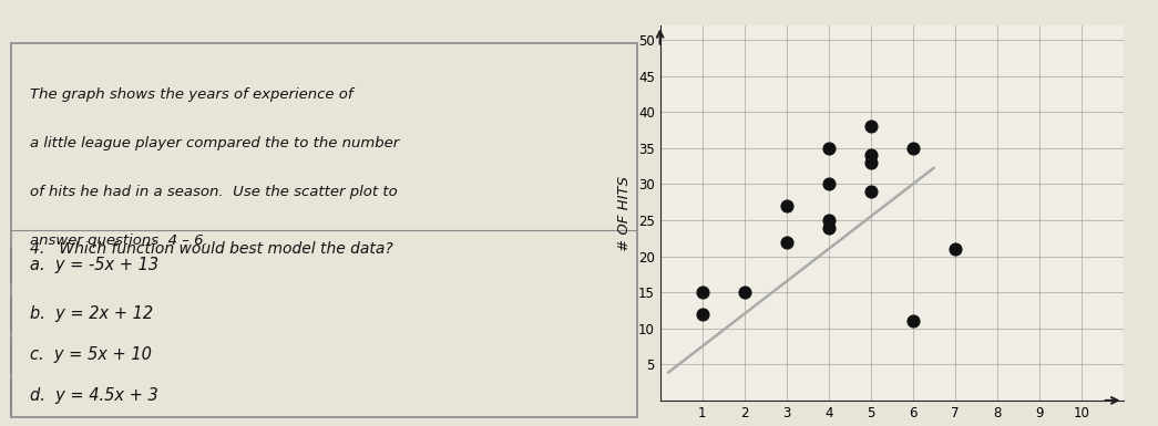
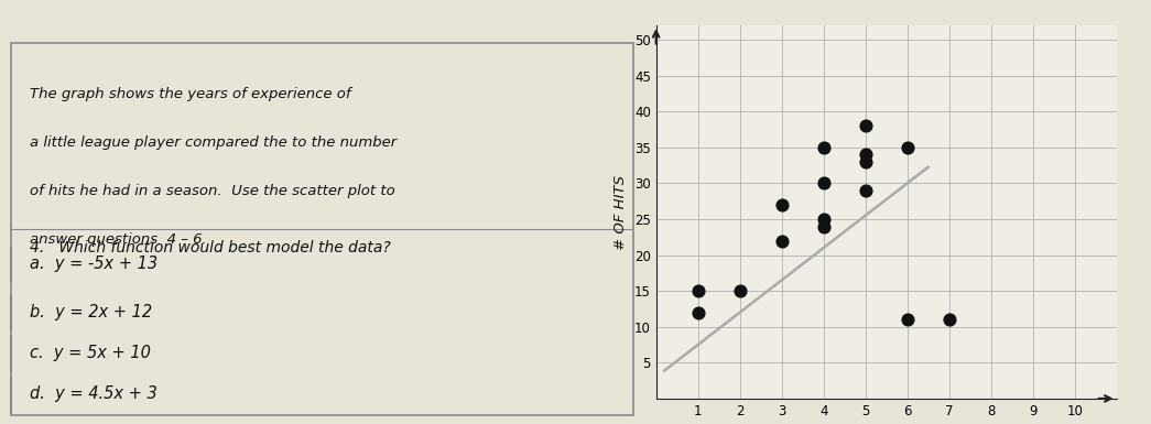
7: 21 -> 11
